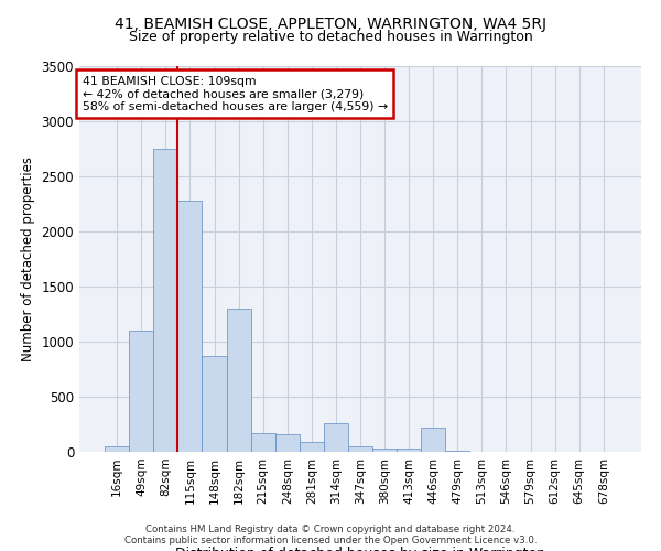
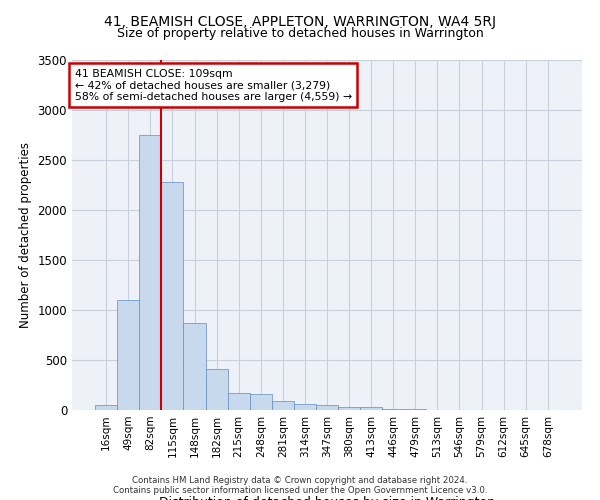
182sqm: 1300 -> 420
314sqm: 260 -> 60
446sqm: 220 -> 10
